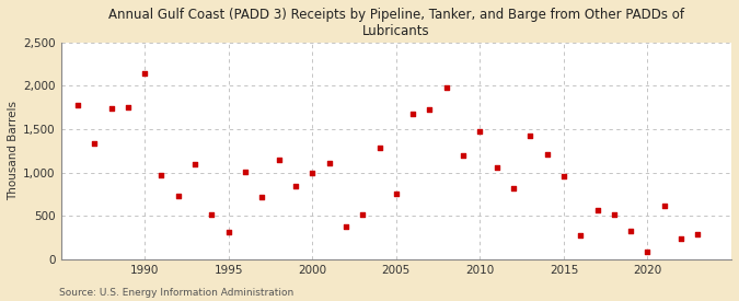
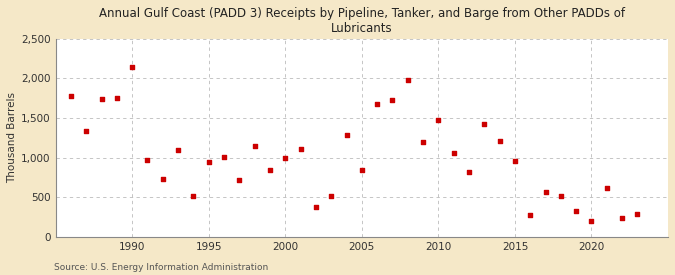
1995: 310 -> 940
2005: 750 -> 840
2020: 80 -> 200
